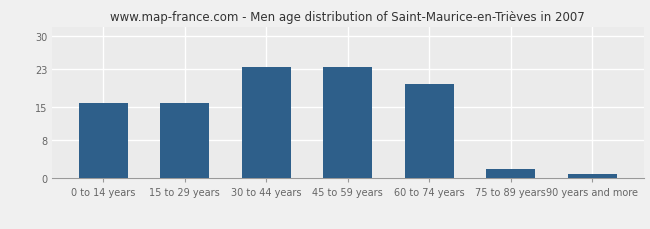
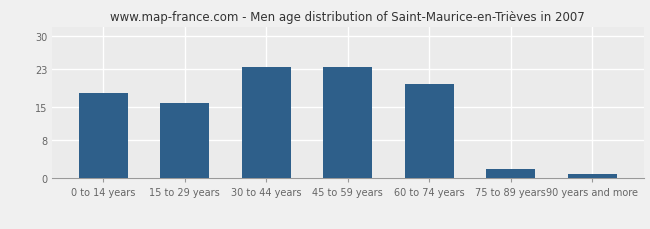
0 to 14 years: 16.0 -> 18.0
